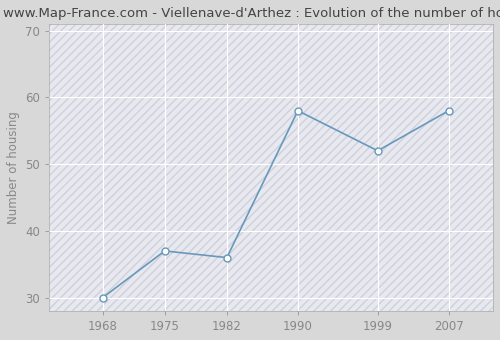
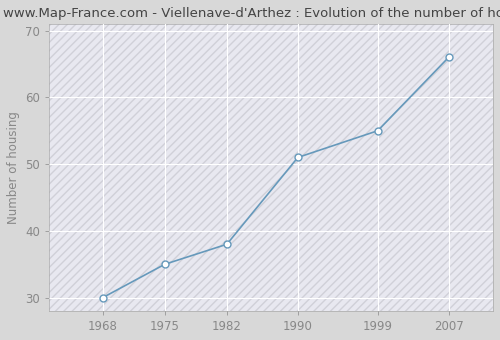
1975: 37 -> 35
1982: 36 -> 38
1990: 58 -> 51
1999: 52 -> 55
2007: 58 -> 66
